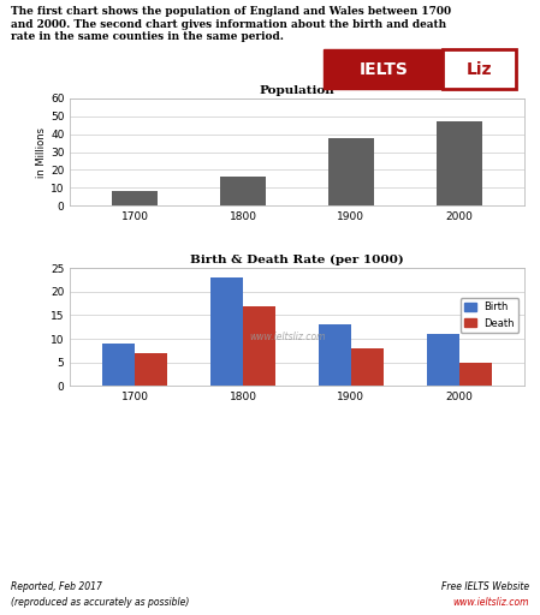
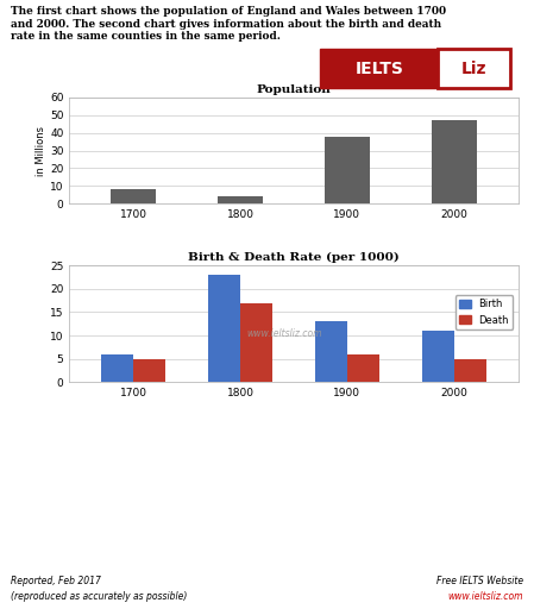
Population/1800: 16 -> 4
Birth & Death Rate (per 1000)/Birth/1700: 9 -> 6
Birth & Death Rate (per 1000)/Death/1700: 7 -> 5
Birth & Death Rate (per 1000)/Death/1900: 8 -> 6
